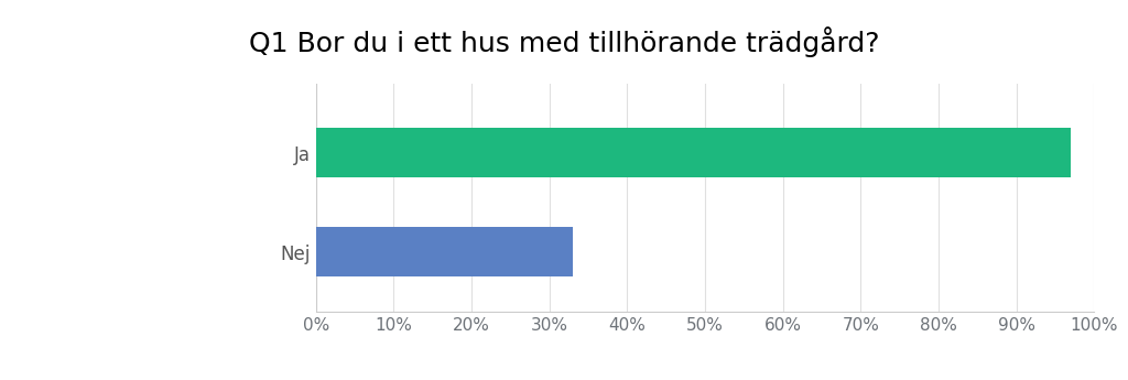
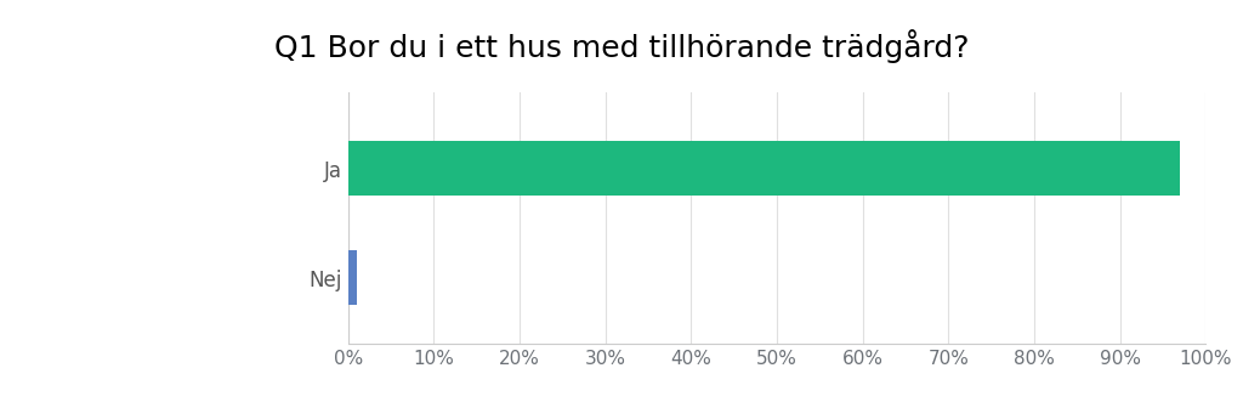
Nej: 33% -> 1%
